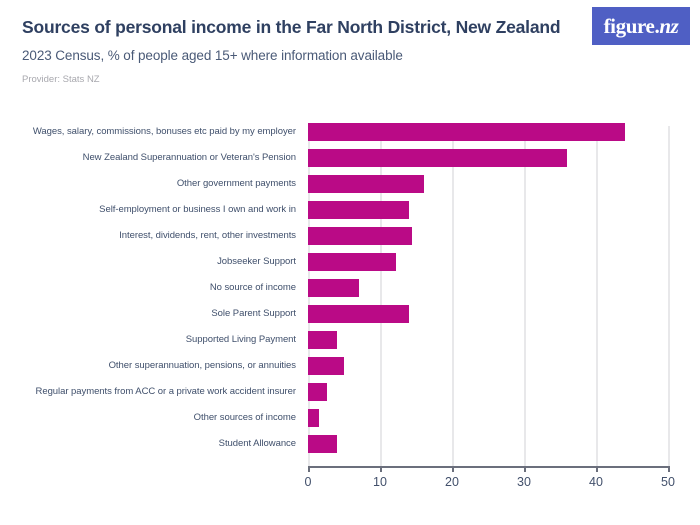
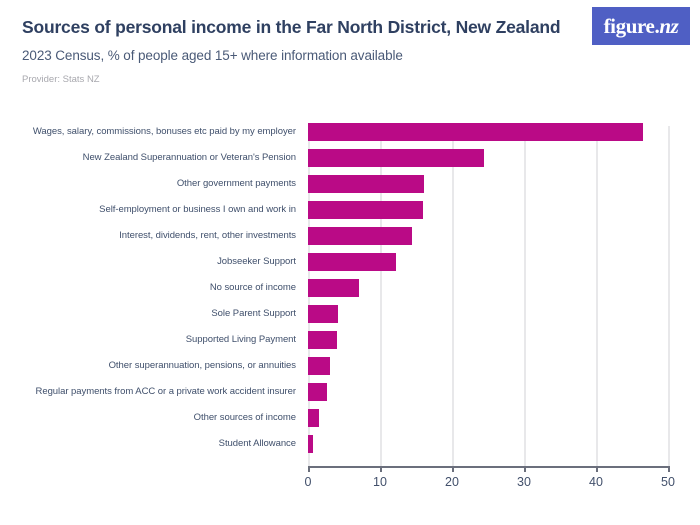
Wages, salary, commissions, bonuses etc paid by my employer: 44 -> 46
New Zealand Superannuation or Veteran's Pension: 36 -> 24
Self-employment or business I own and work in: 14 -> 16
Sole Parent Support: 14 -> 4
Other superannuation, pensions, or annuities: 5 -> 3
Student Allowance: 4 -> 1
